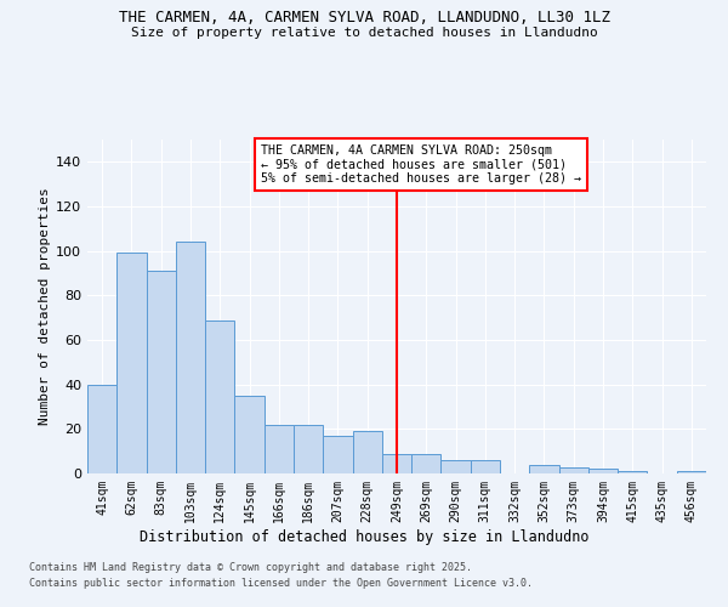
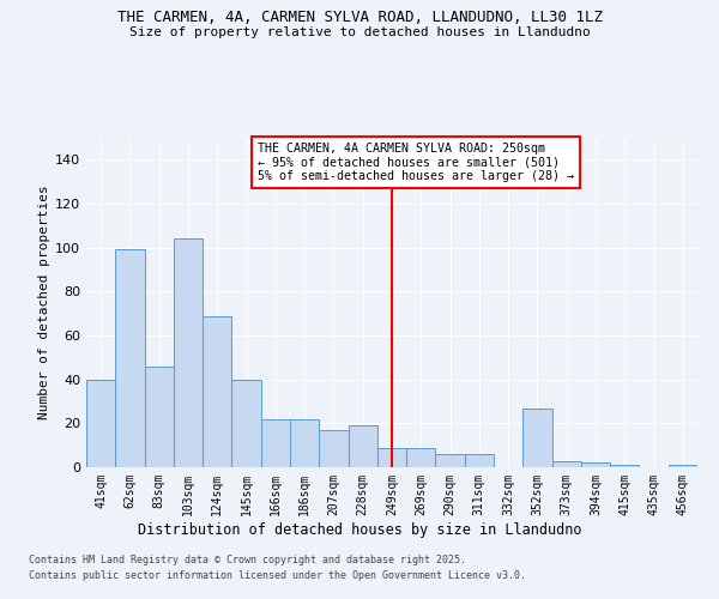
83sqm: 91 -> 46
145sqm: 35 -> 40
352sqm: 4 -> 27
